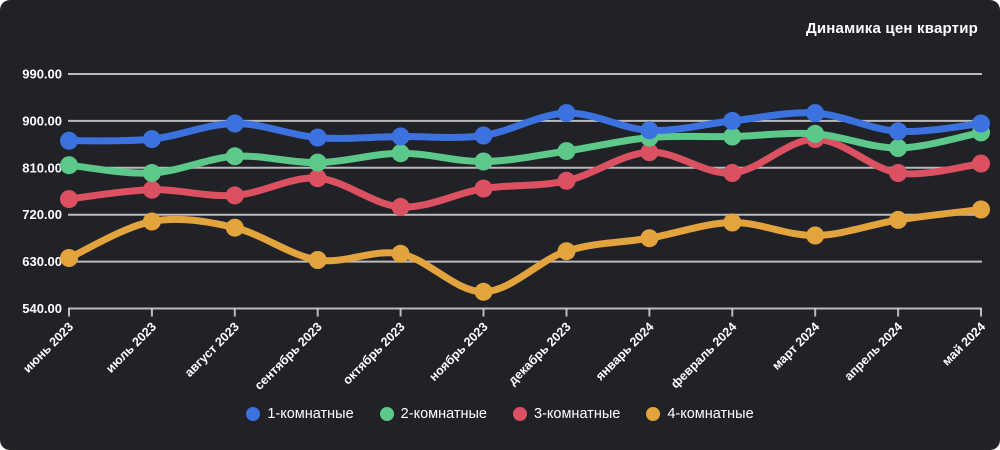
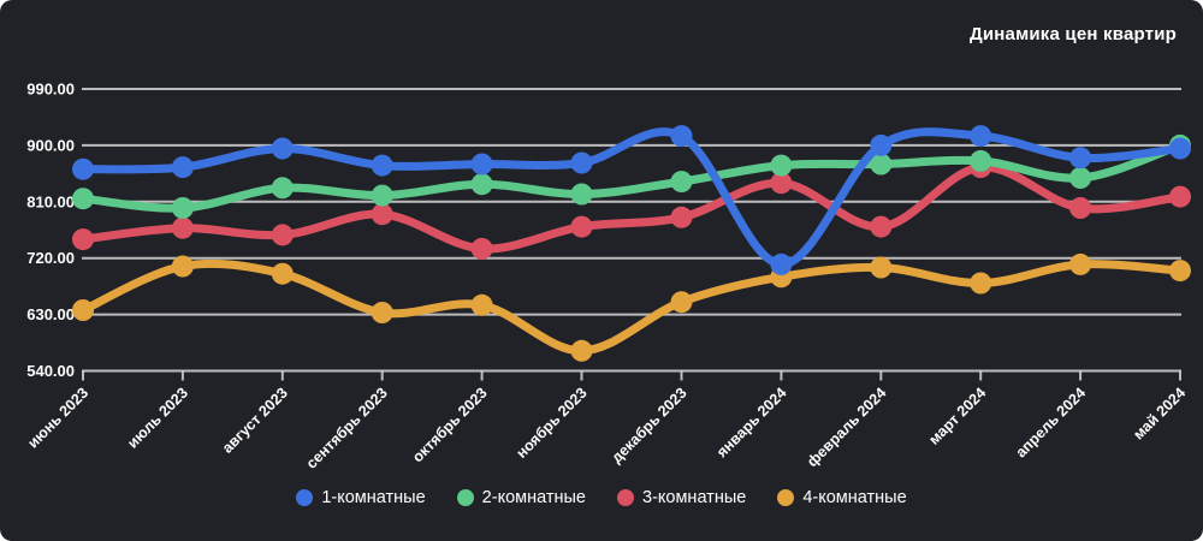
1-комнатные/январь 2024: 880 -> 710
4-комнатные/январь 2024: 680 -> 690
3-комнатные/февраль 2024: 800 -> 770
2-комнатные/май 2024: 880 -> 900
4-комнатные/май 2024: 730 -> 700
